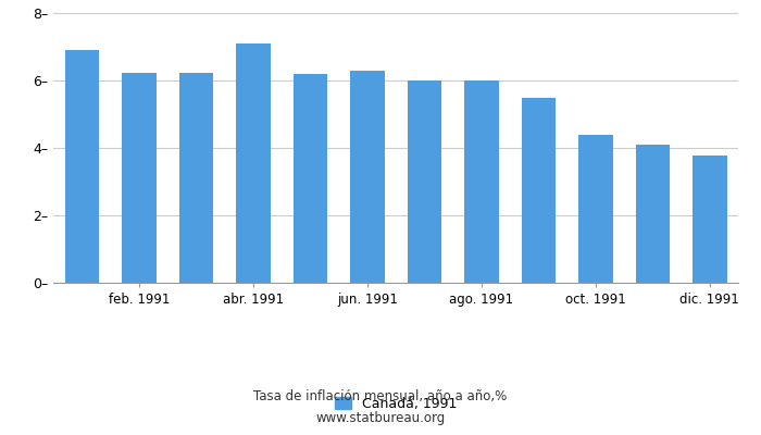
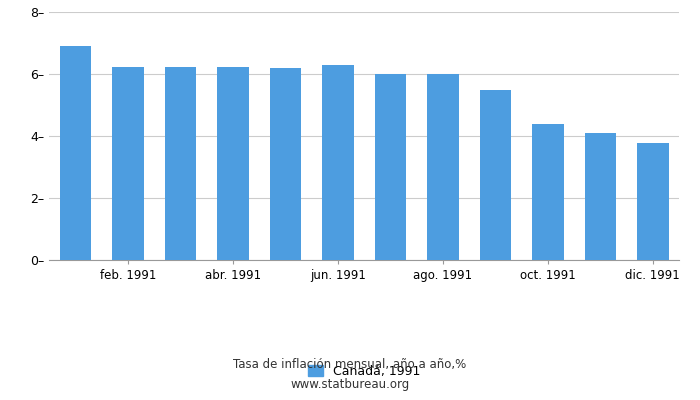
abr. 1991: 7.10– -> 6.22–
